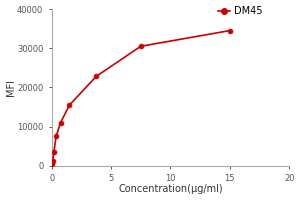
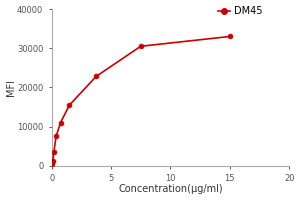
15: 34500 -> 33000
